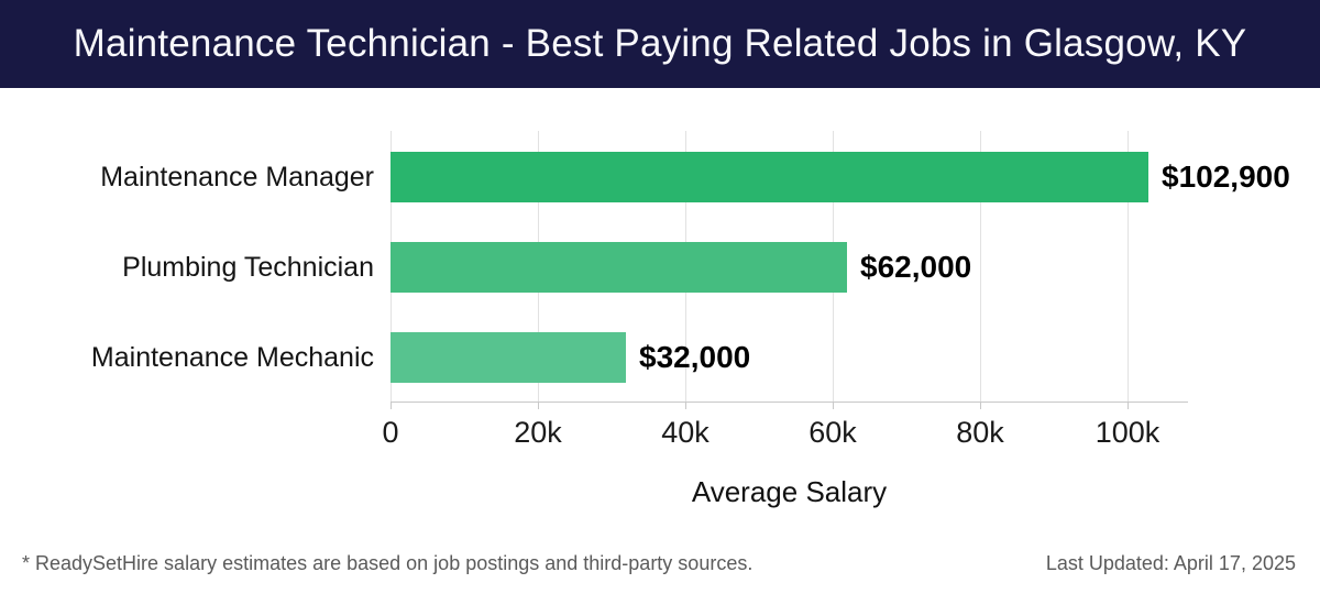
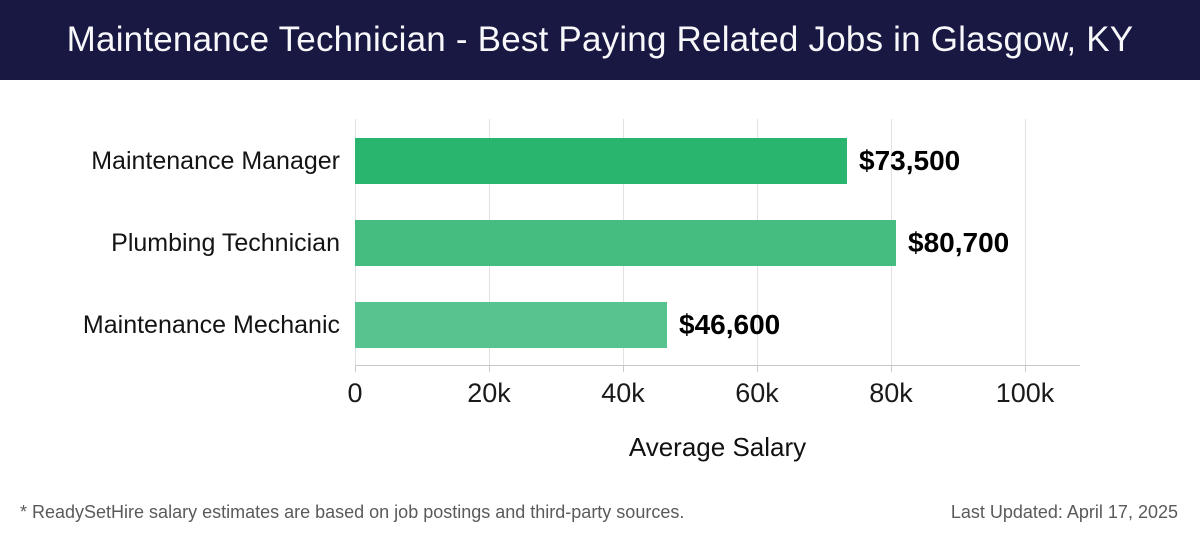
Maintenance Manager: $102,900 -> $73,500
Plumbing Technician: $62,000 -> $80,700
Maintenance Mechanic: $32,000 -> $46,600
